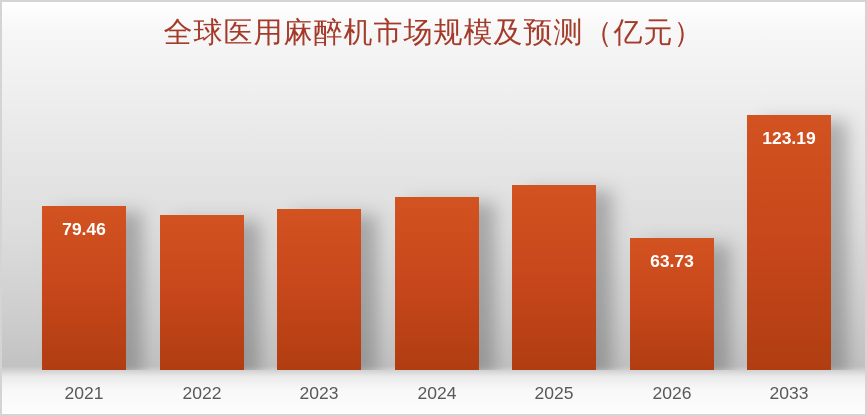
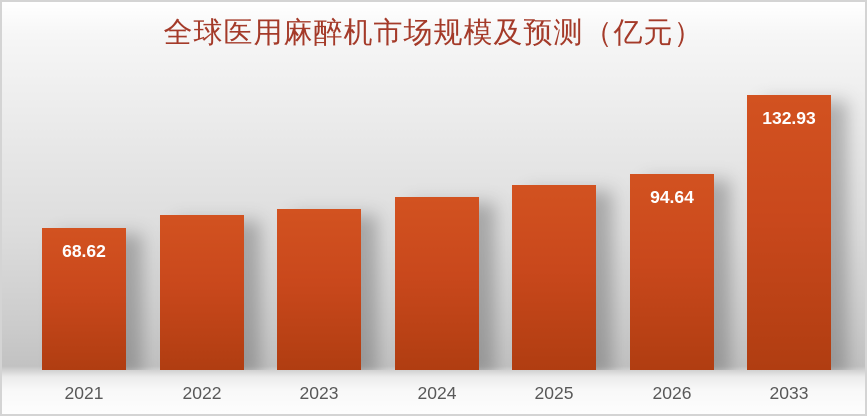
2021: 79.46 -> 68.62
2026: 63.73 -> 94.64
2033: 123.19 -> 132.93
